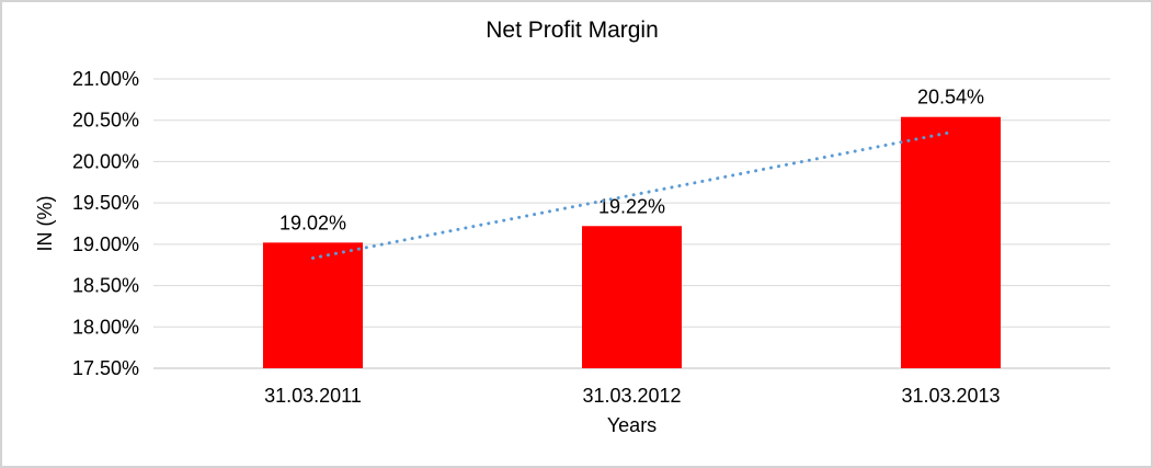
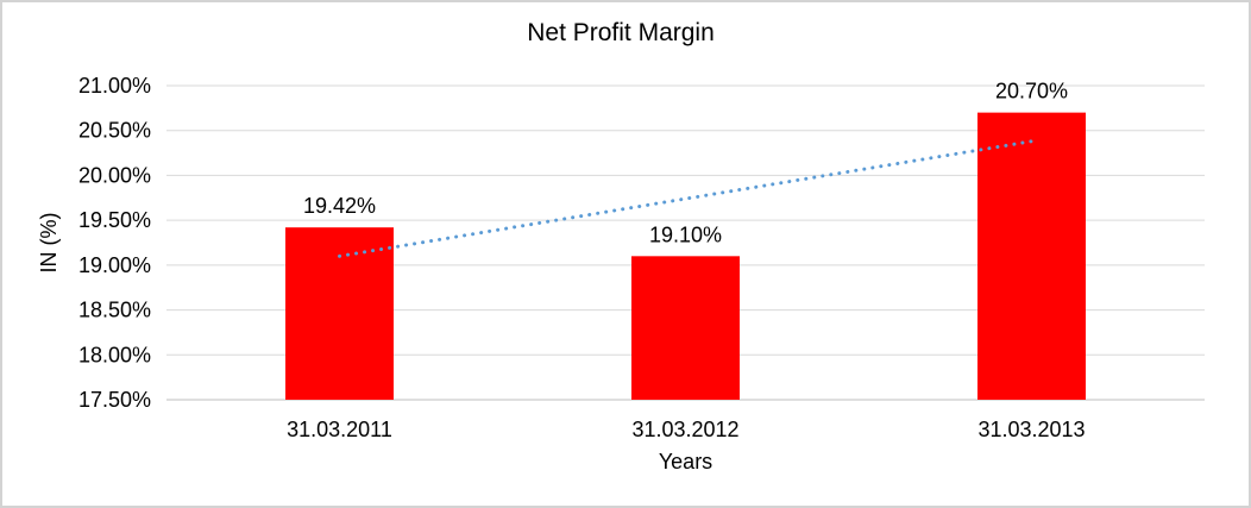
31.03.2011: 19.02% -> 19.42%
31.03.2012: 19.22% -> 19.10%
31.03.2013: 20.54% -> 20.70%
